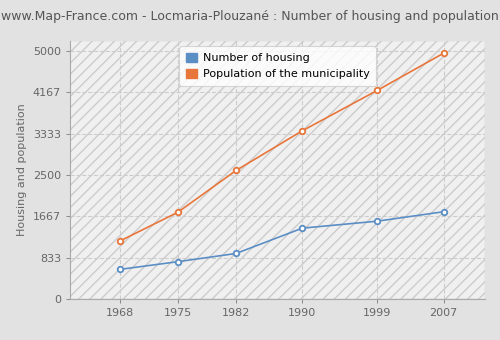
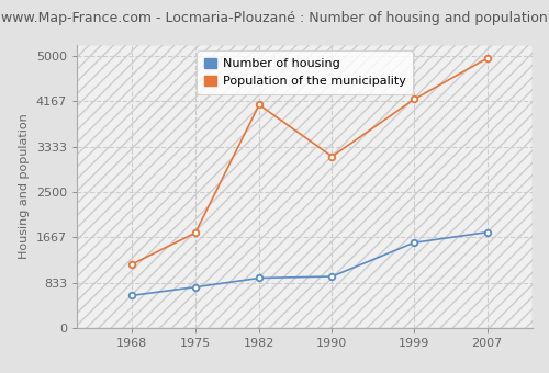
Population of the municipality/1982: 2590 -> 4100
Number of housing/1990: 1430 -> 950
Population of the municipality/1990: 3390 -> 3150
